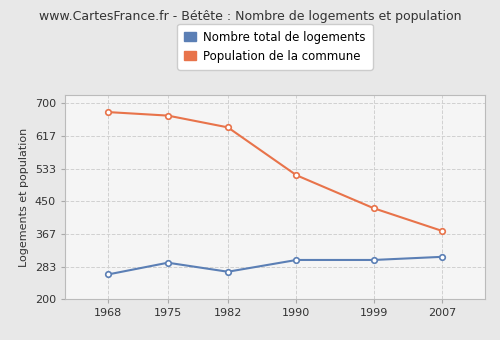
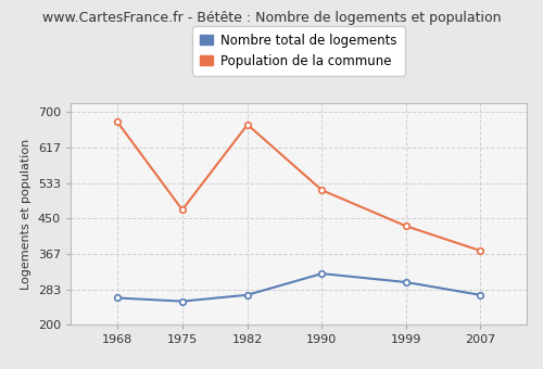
Nombre total de logements/1975: 293 -> 255
Population de la commune/1975: 668 -> 470
Population de la commune/1982: 638 -> 670
Nombre total de logements/1990: 300 -> 320
Nombre total de logements/2007: 308 -> 270
